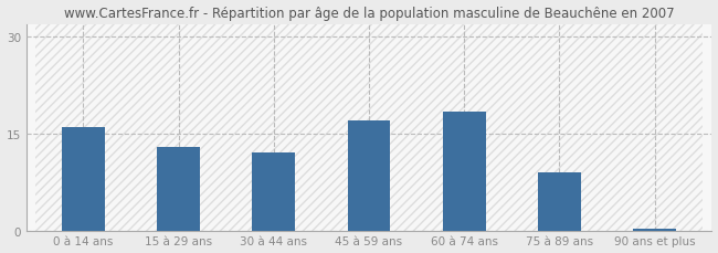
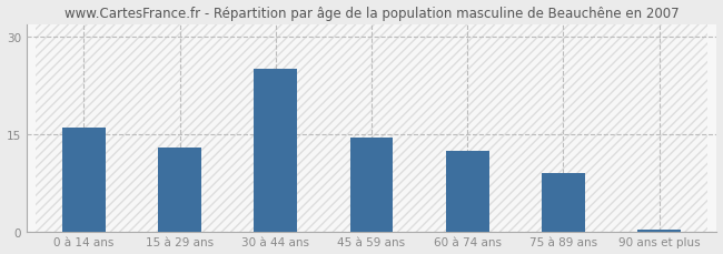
30 à 44 ans: 12.0 -> 25.0
45 à 59 ans: 17.0 -> 14.5
60 à 74 ans: 18.4 -> 12.5
